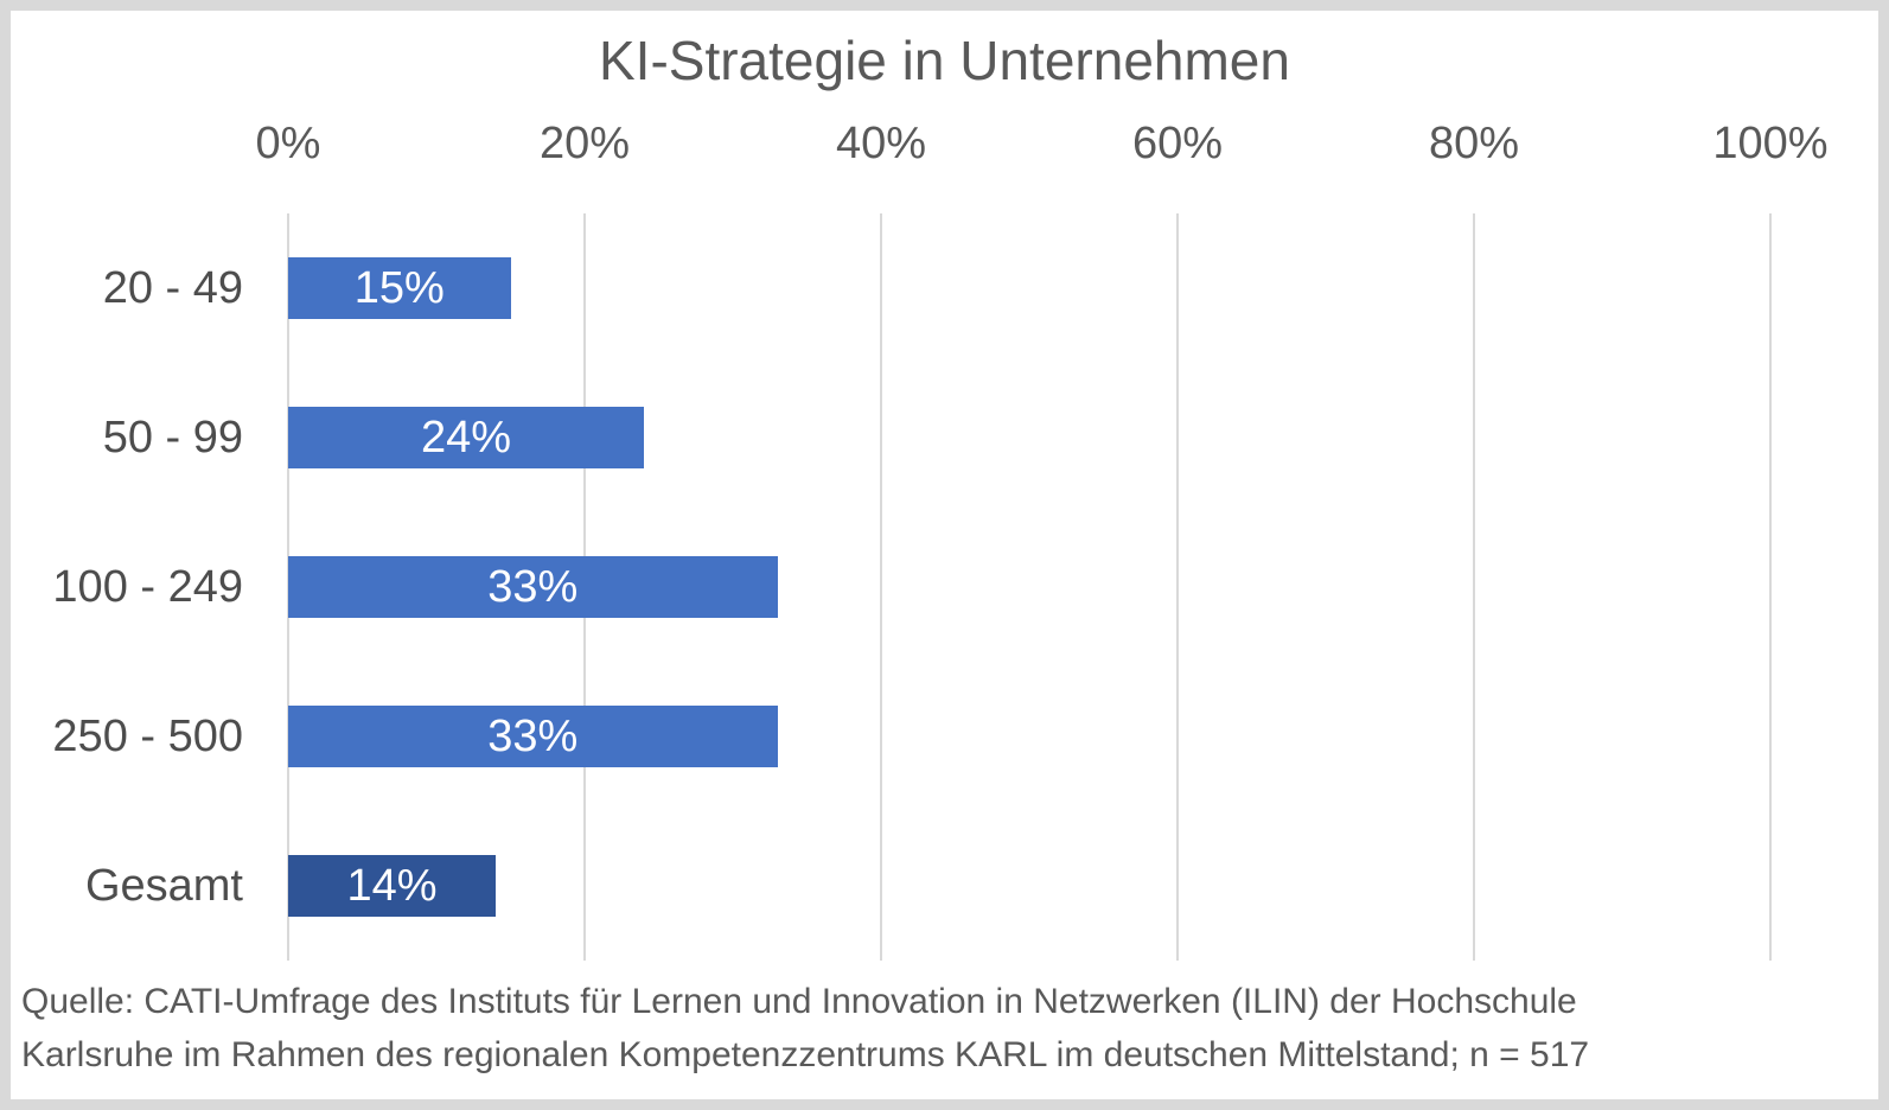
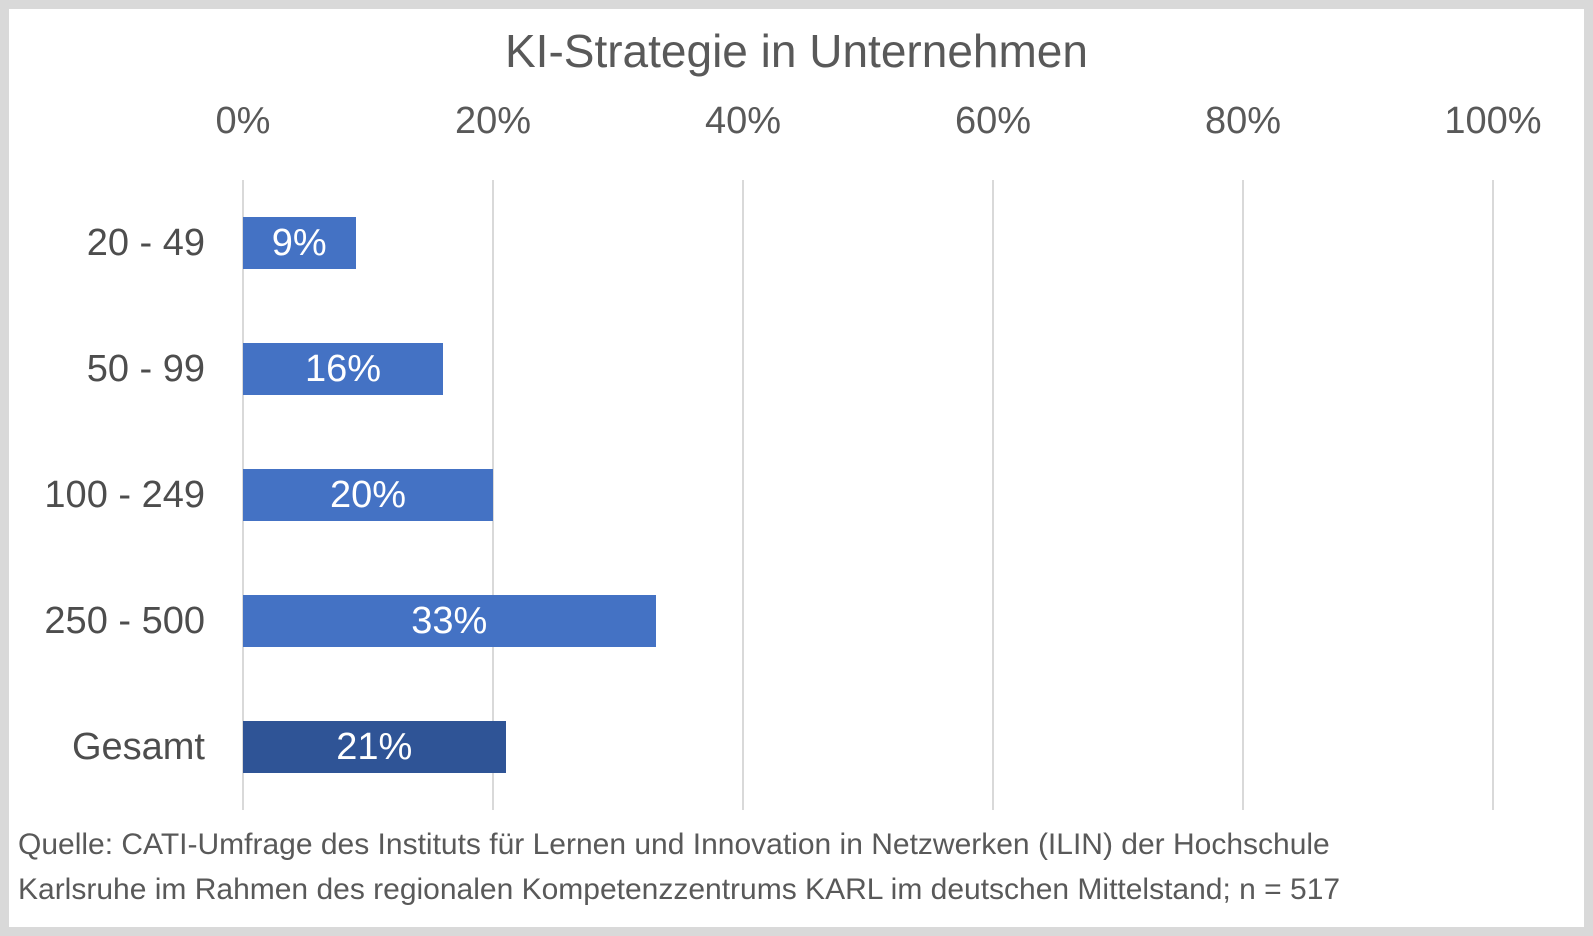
20 - 49: 15% -> 9%
50 - 99: 24% -> 16%
100 - 249: 33% -> 20%
Gesamt: 14% -> 21%
